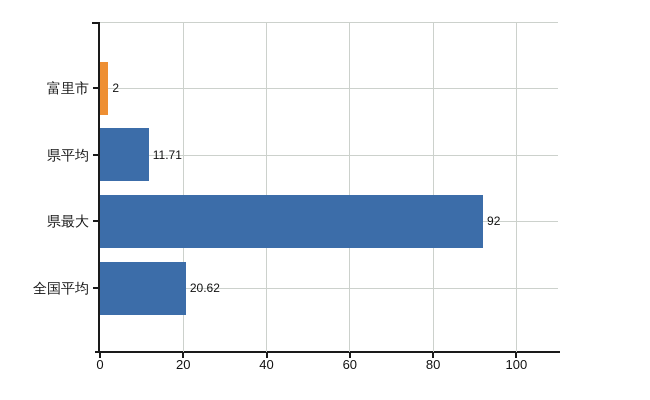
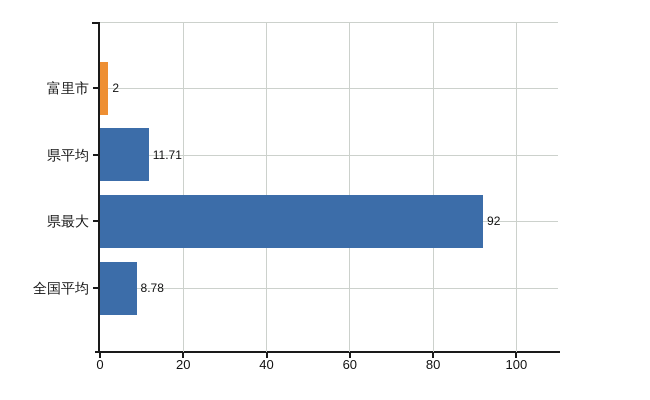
全国平均: 20.62 -> 8.78
